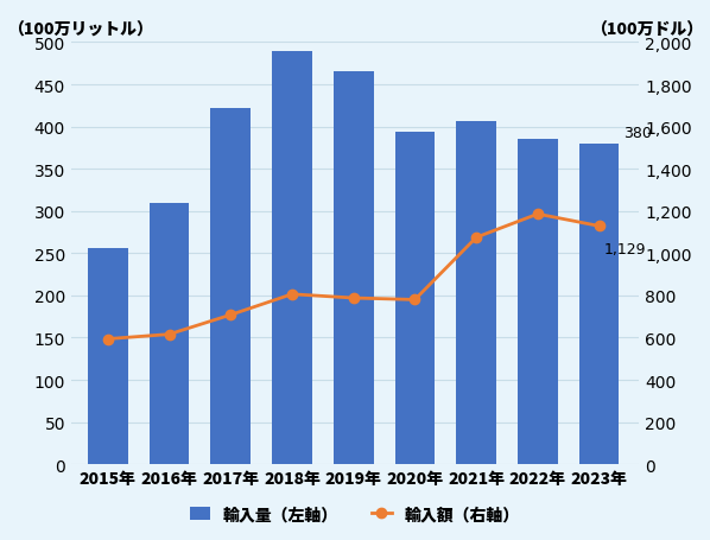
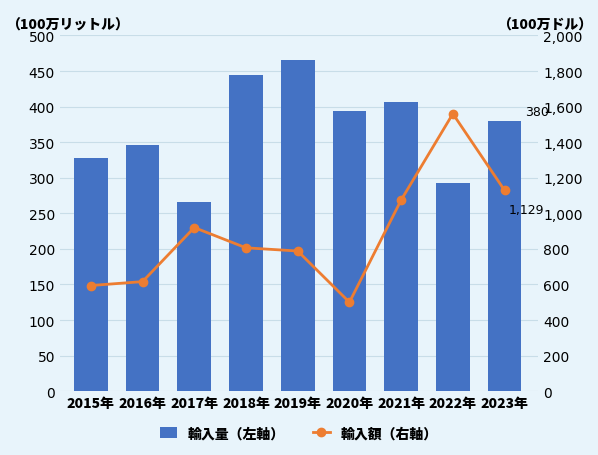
輸入量（左軸）/2015年: 256 -> 328
輸入量（左軸）/2016年: 310 -> 346
輸入量（左軸）/2017年: 422 -> 266
輸入額（右軸）/2017年: 710 -> 920
輸入量（左軸）/2018年: 490 -> 444
輸入額（右軸）/2020年: 780 -> 500
輸入量（左軸）/2022年: 385 -> 292
輸入額（右軸）/2022年: 1,190 -> 1,560
